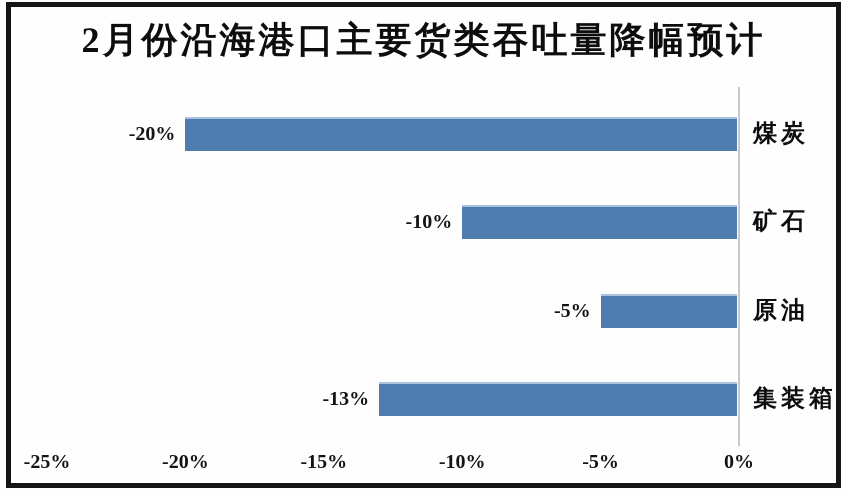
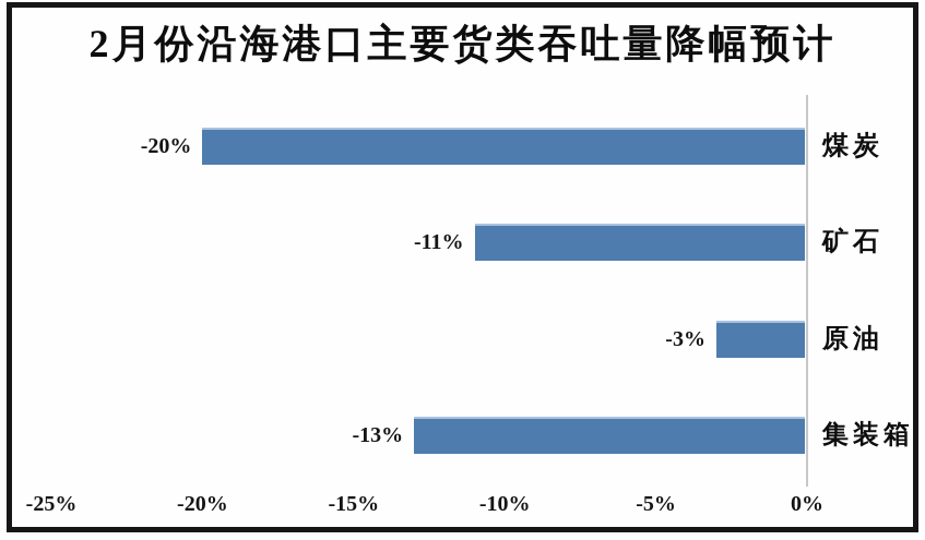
矿石: -10% -> -11%
原油: -5% -> -3%
